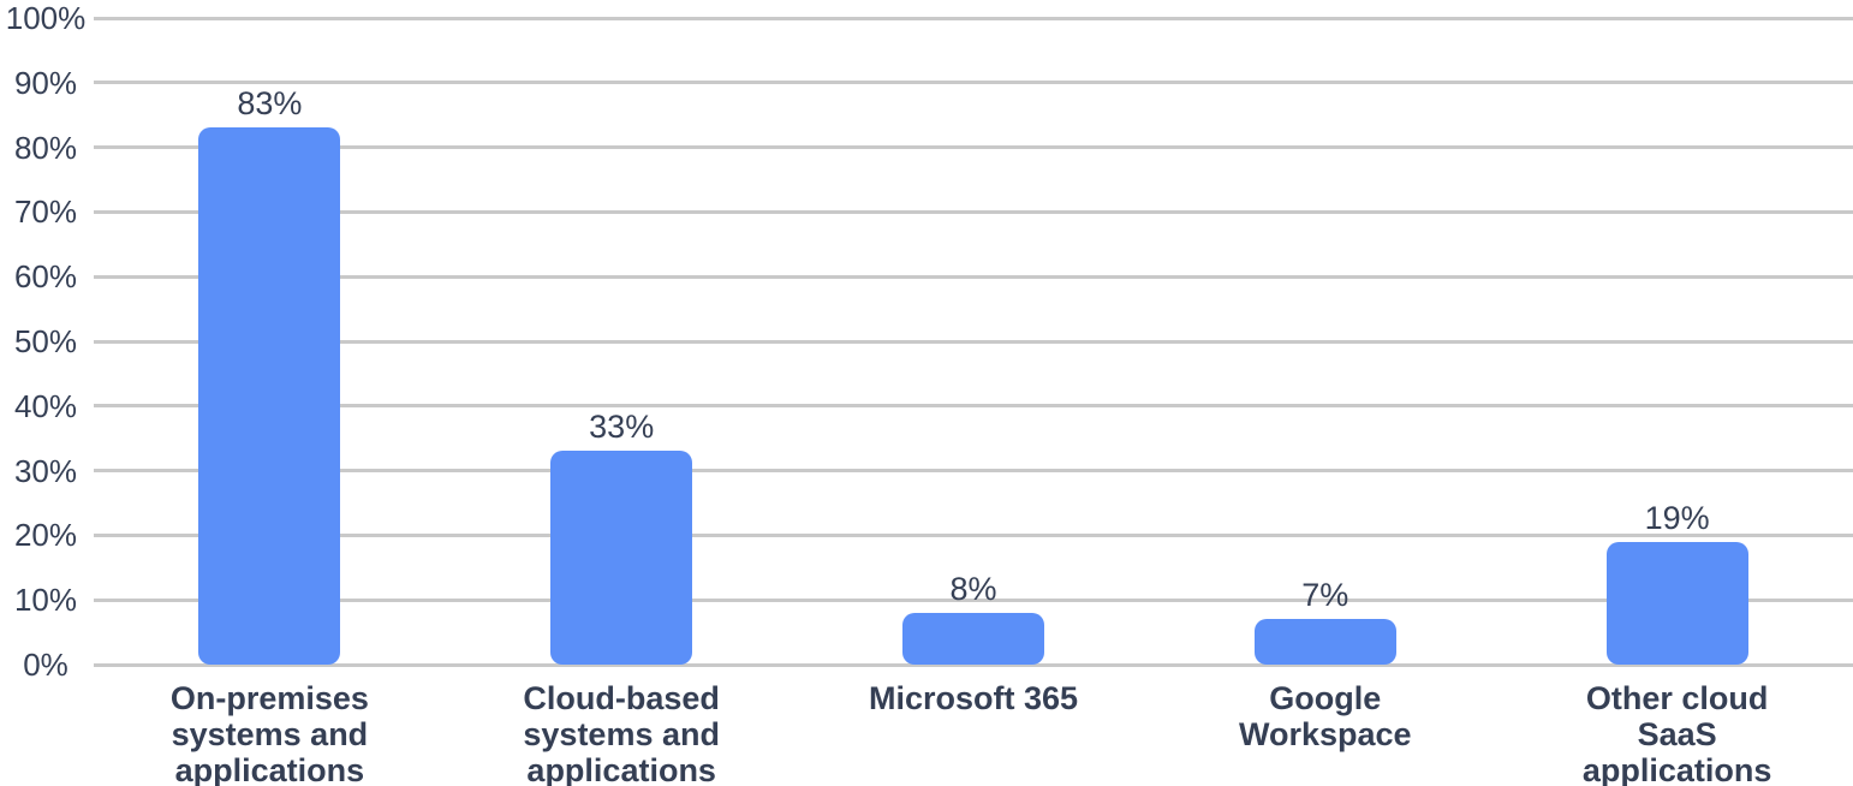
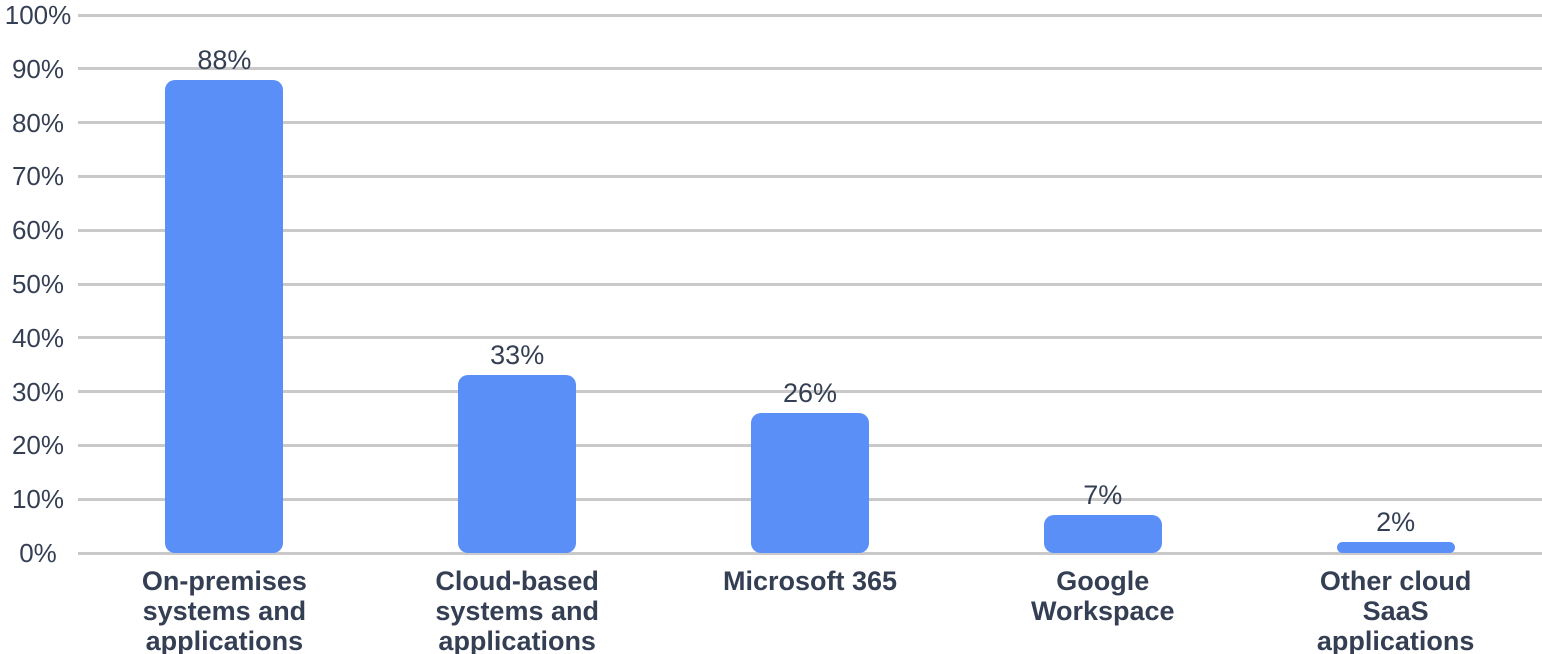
On-premises systems and applications: 83% -> 88%
Microsoft 365: 8% -> 26%
Other cloud SaaS applications: 19% -> 2%
